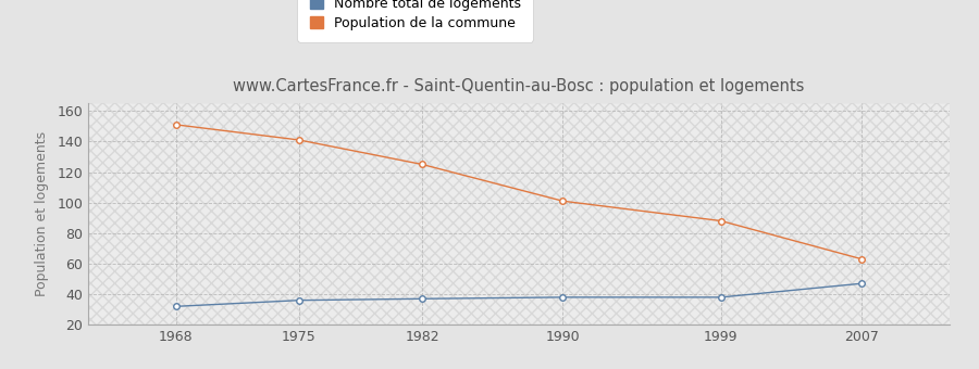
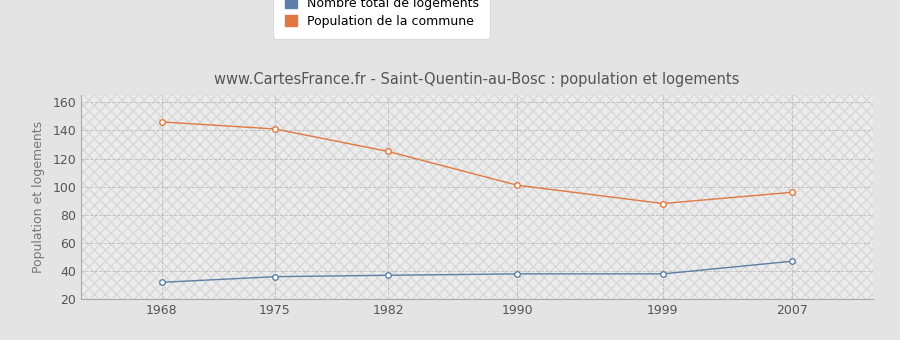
Population de la commune/1968: 151 -> 146
Population de la commune/2007: 63 -> 96
